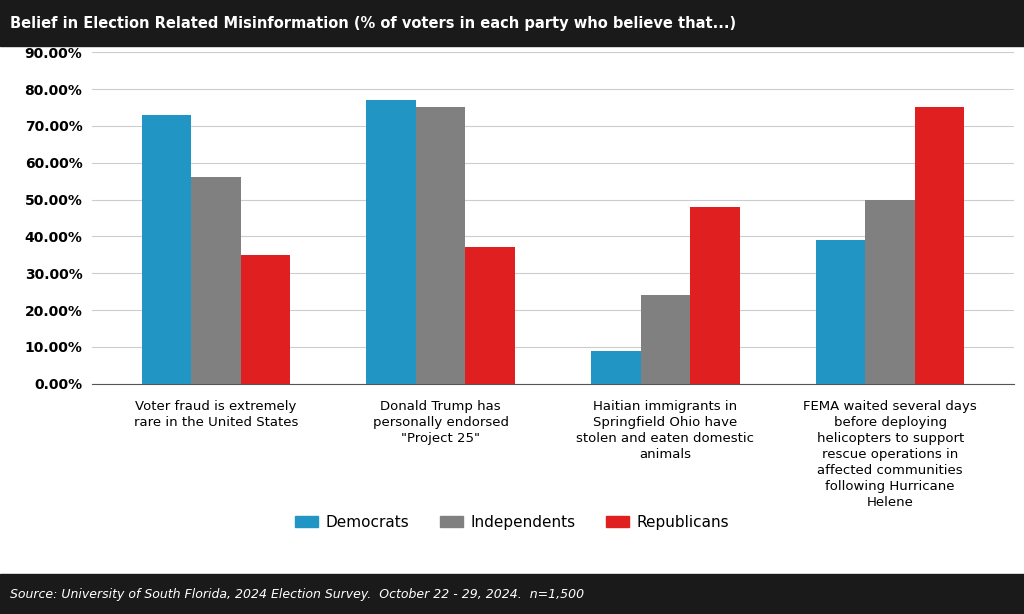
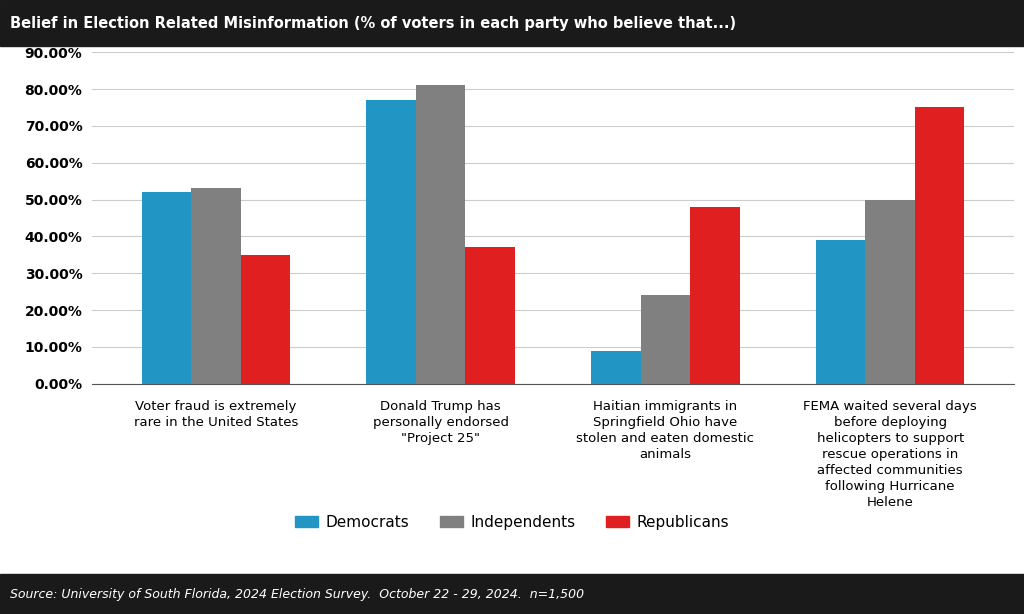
Democrats/Voter fraud is extremely rare in the United States: 73% -> 52%
Independents/Voter fraud is extremely rare in the United States: 56% -> 53%
Independents/Donald Trump has personally endorsed "Project 25": 75% -> 81%
